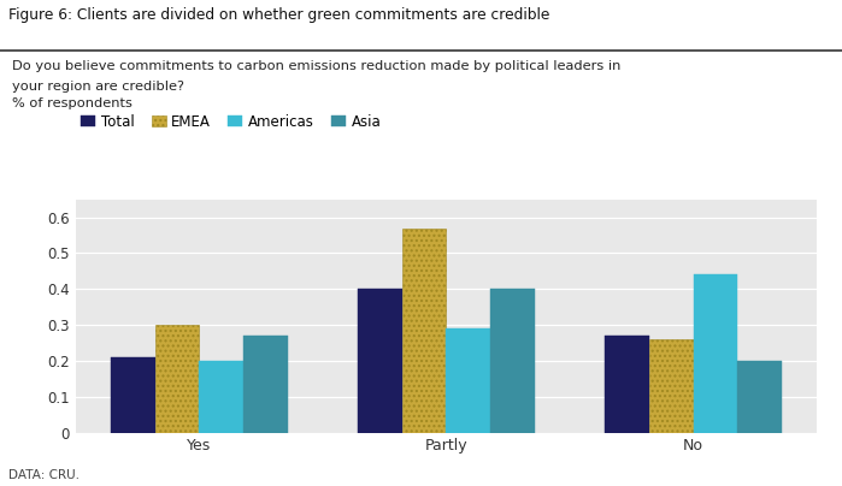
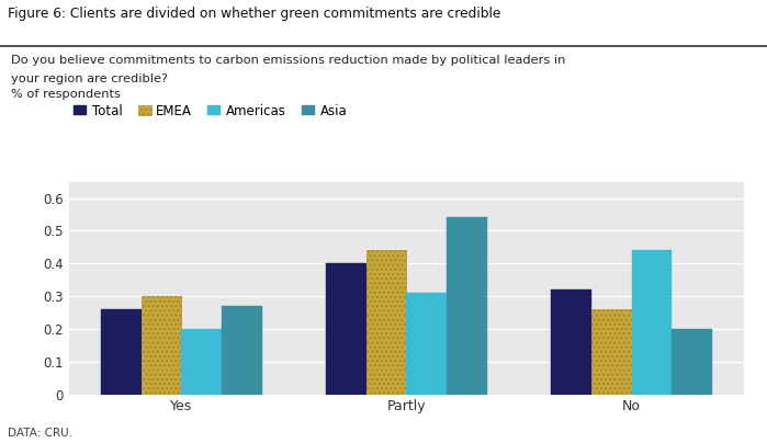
Total/Yes: 0.21 -> 0.26
EMEA/Partly: 0.57 -> 0.44
Americas/Partly: 0.29 -> 0.31
Asia/Partly: 0.40 -> 0.54
Total/No: 0.27 -> 0.32
